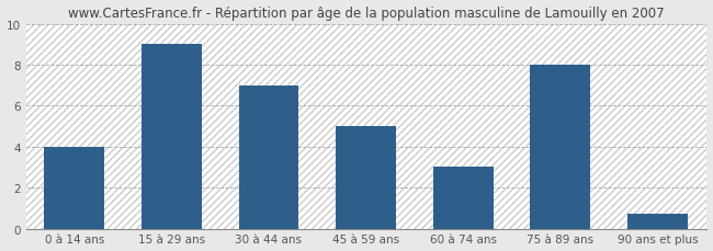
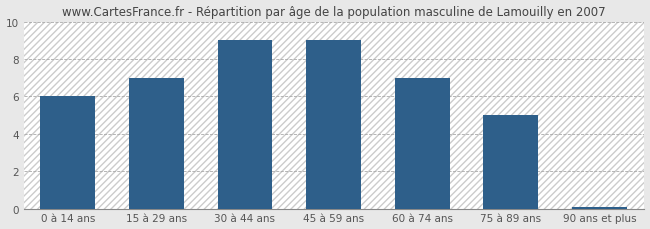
0 à 14 ans: 4.0 -> 6.0
15 à 29 ans: 9.0 -> 7.0
30 à 44 ans: 7.0 -> 9.0
45 à 59 ans: 5.0 -> 9.0
60 à 74 ans: 3.0 -> 7.0
75 à 89 ans: 8.0 -> 5.0
90 ans et plus: 0.7 -> 0.1
